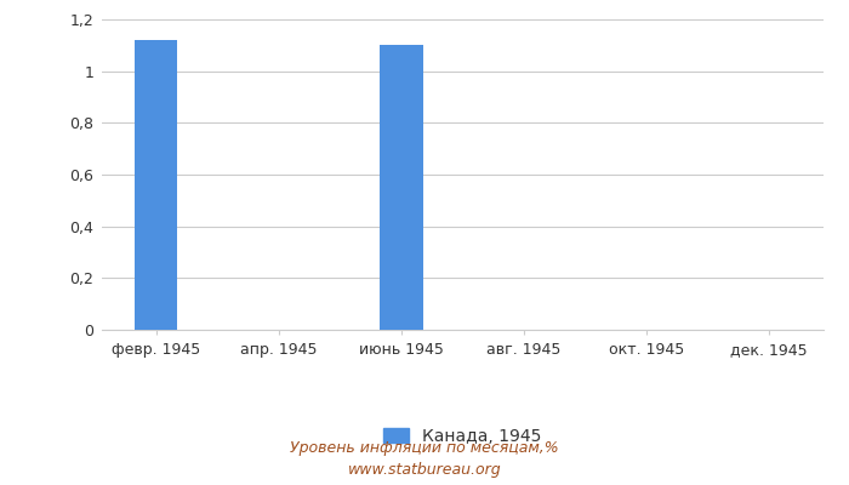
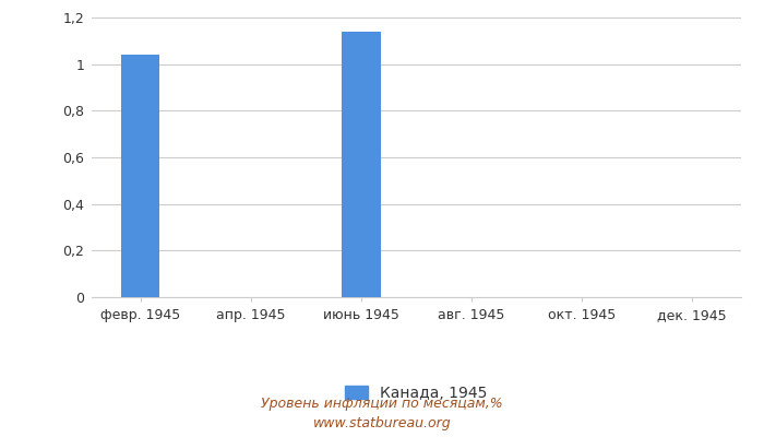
февр. 1945: 1,12 -> 1,04
июнь 1945: 1,10 -> 1,14
